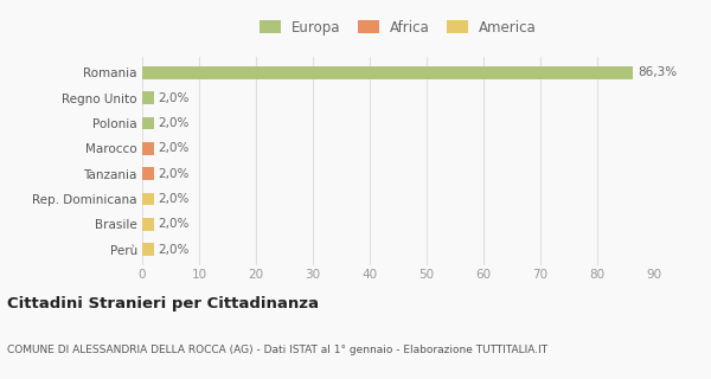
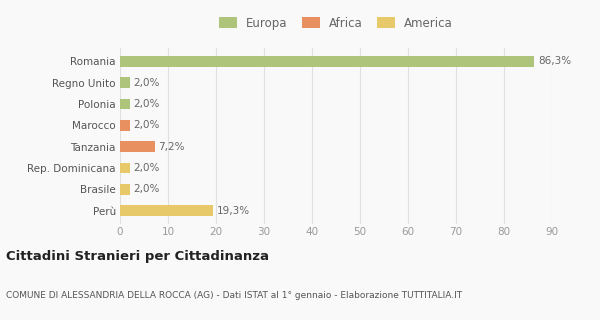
Tanzania: 2,0% -> 7,2%
Perù: 2,0% -> 19,3%
